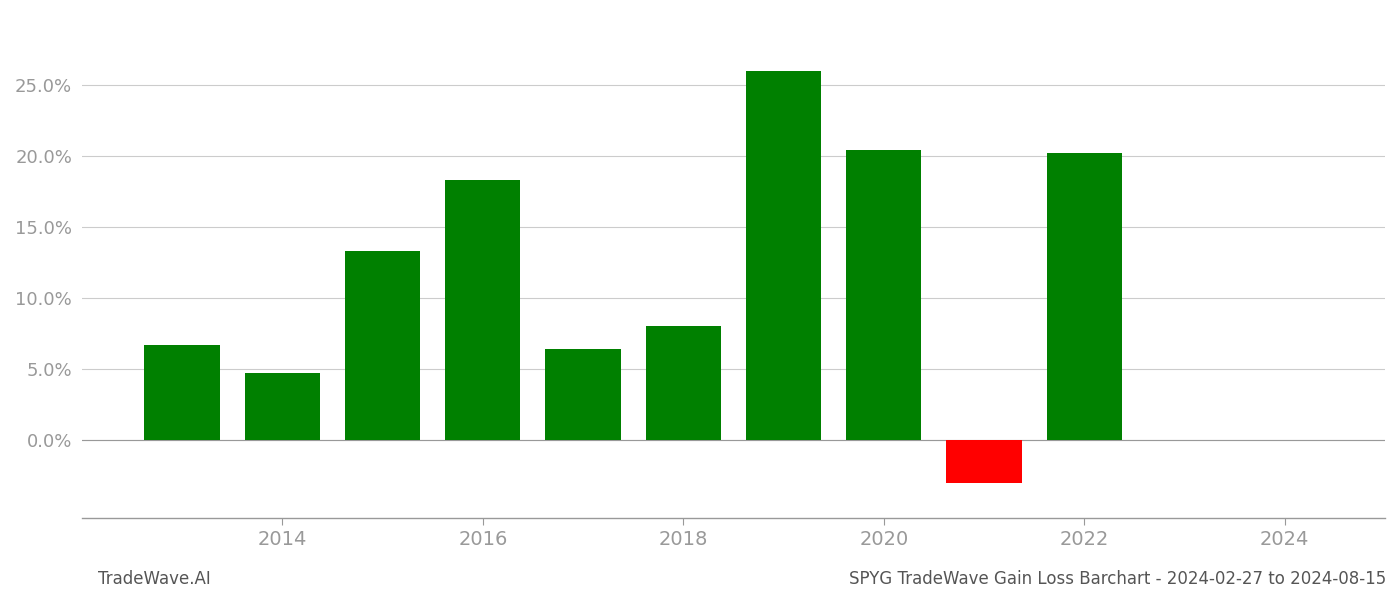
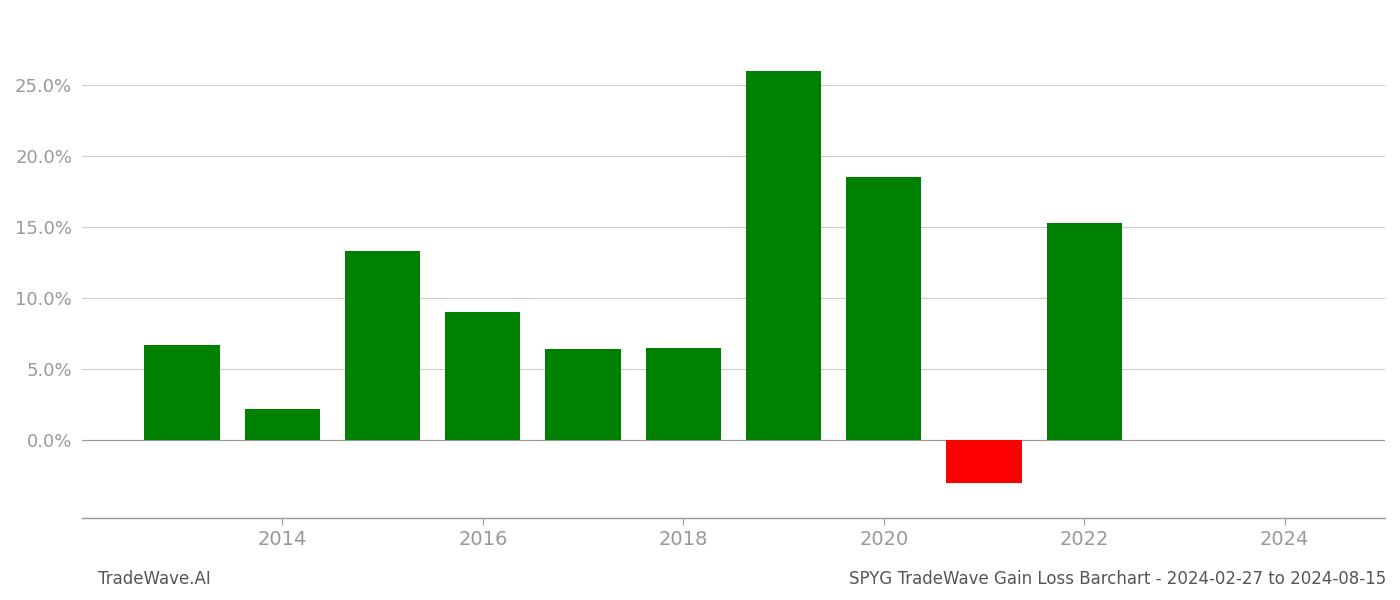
2014: 4.7% -> 2.2%
2016: 18.3% -> 9.0%
2018: 8.0% -> 6.5%
2020: 20.4% -> 18.5%
2022: 20.2% -> 15.3%
